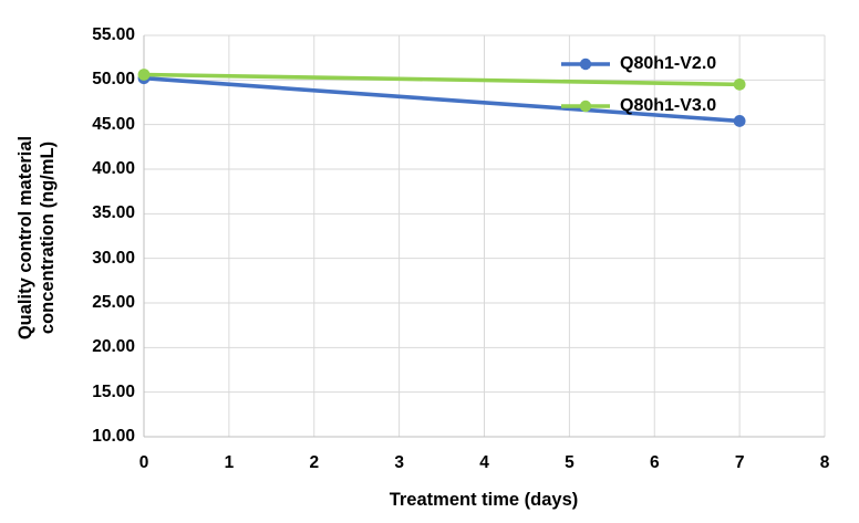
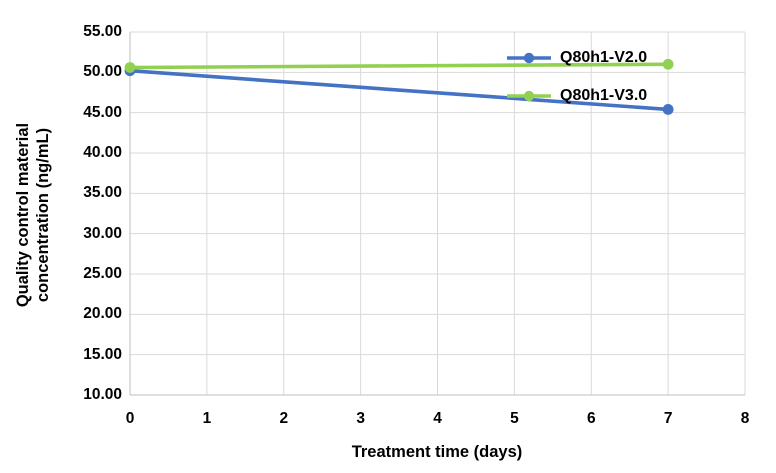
Q80h1-V3.0/7: 50 -> 51
